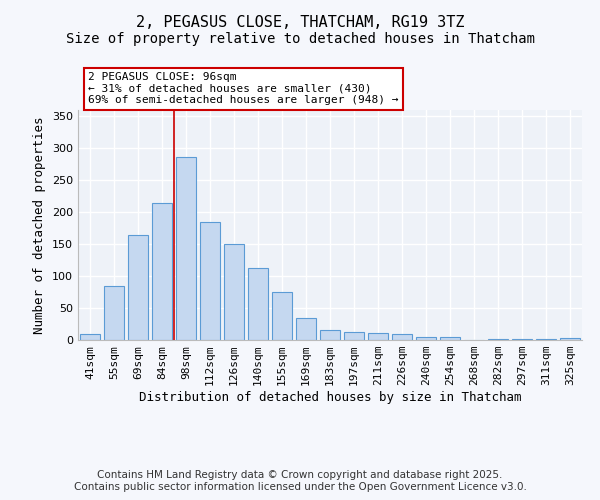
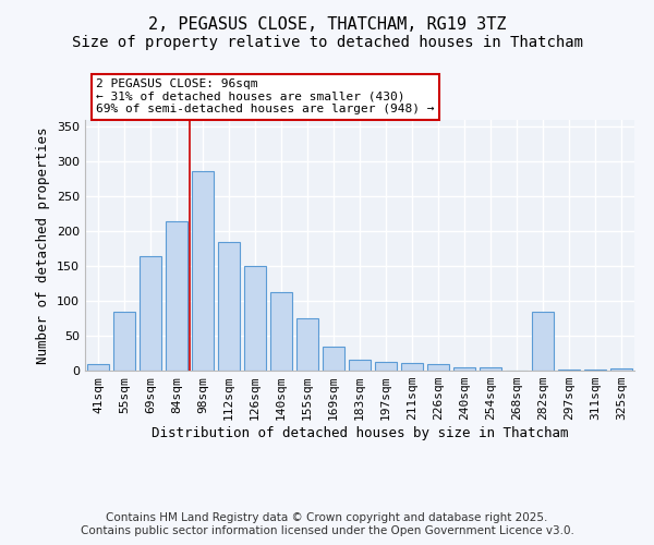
282sqm: 1 -> 84
